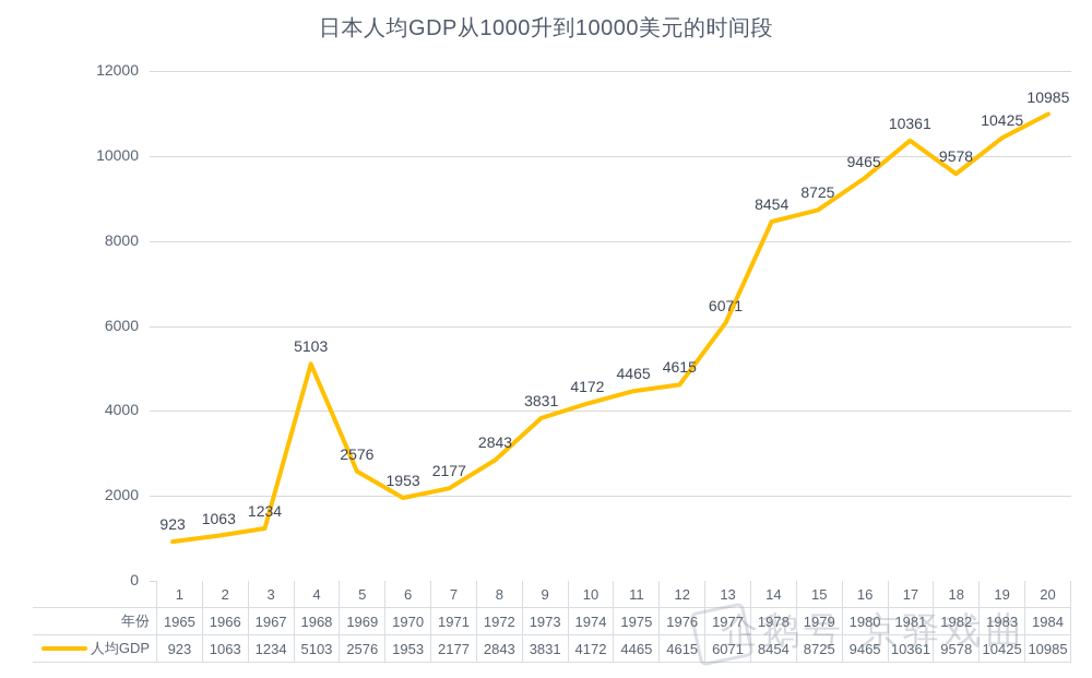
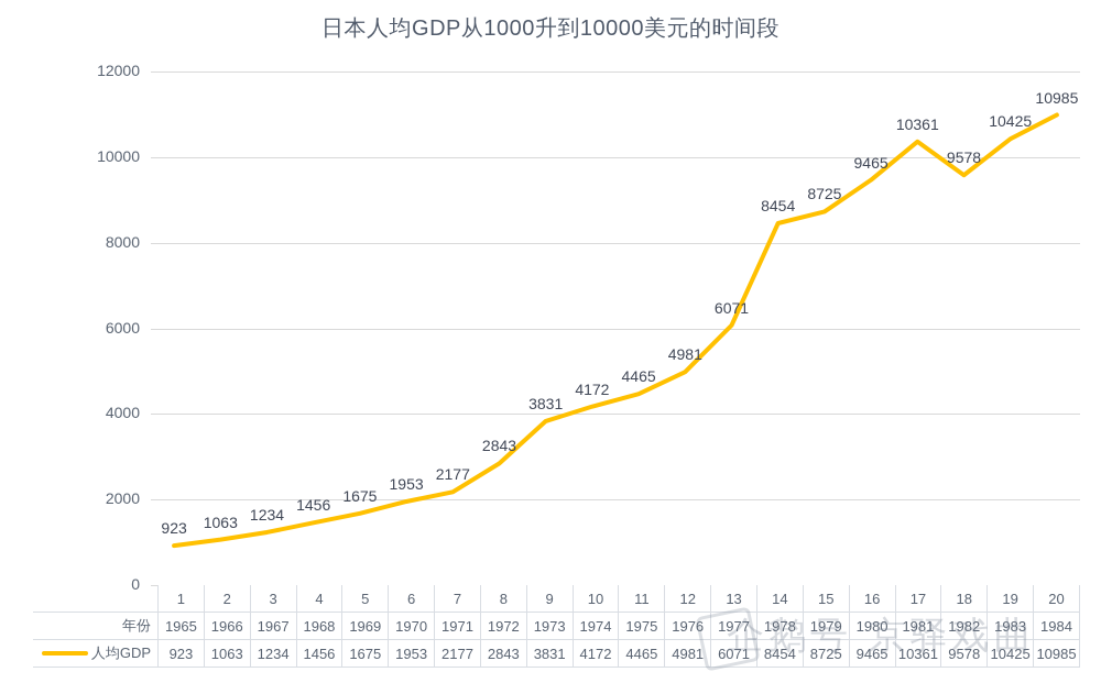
1968: 5103 -> 1456
1969: 2576 -> 1675
1976: 4615 -> 4981
